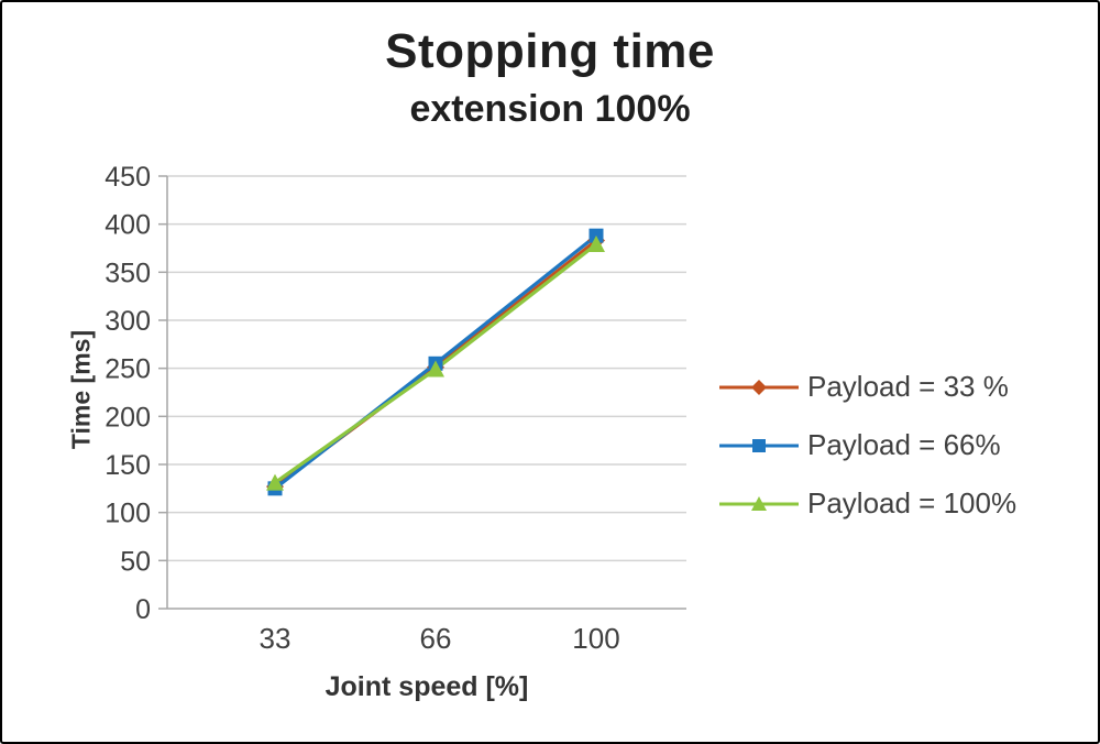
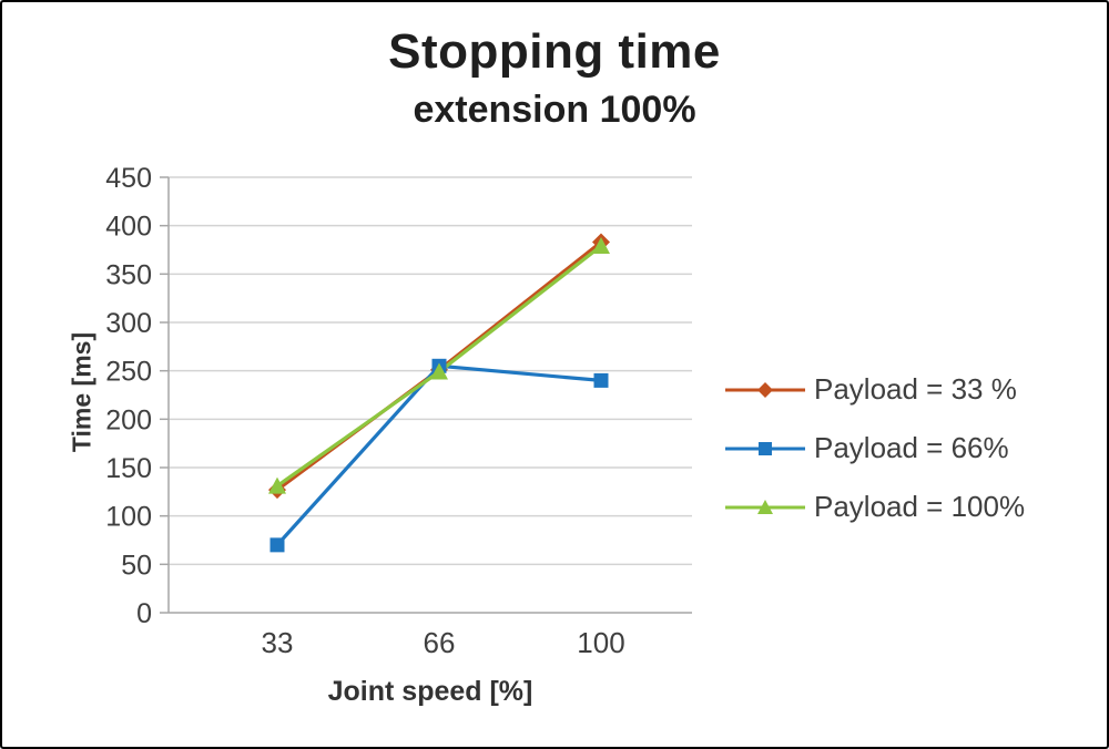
Payload = 66%/33: 120 -> 70
Payload = 66%/100: 390 -> 240
